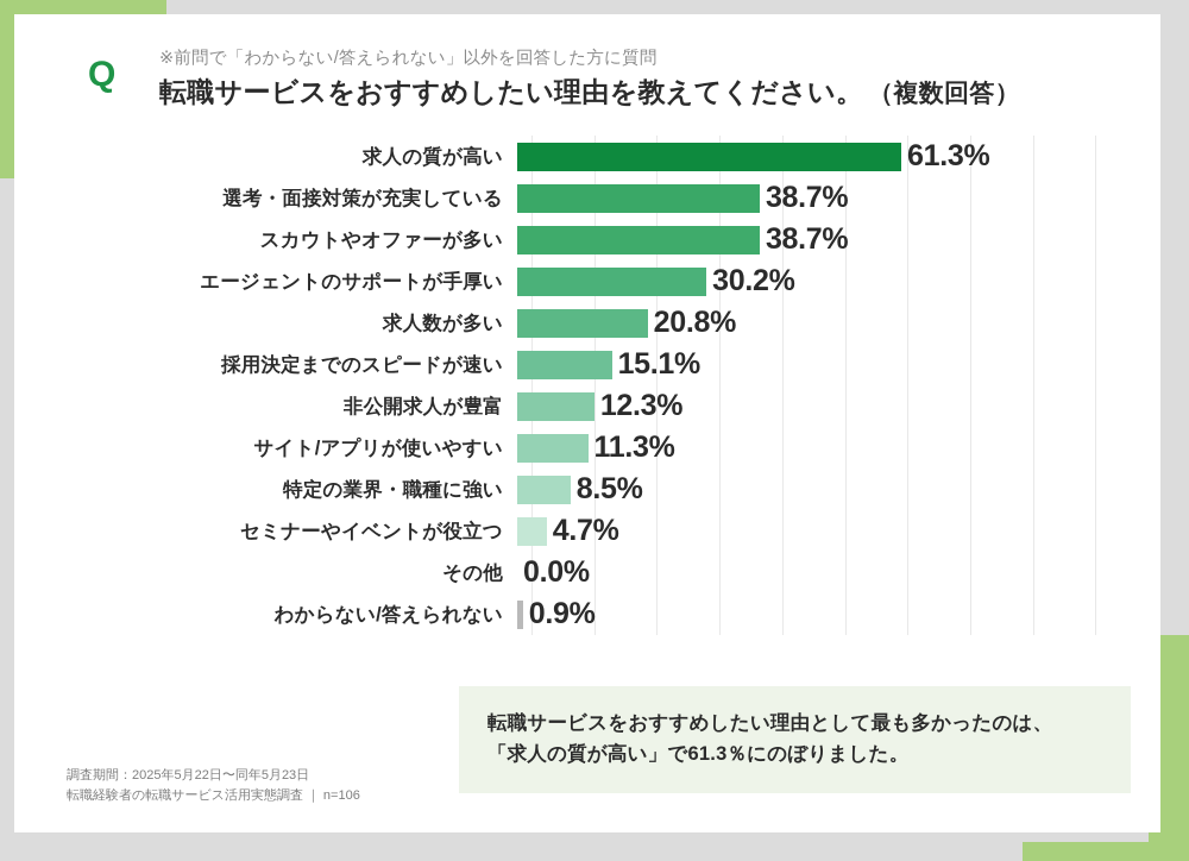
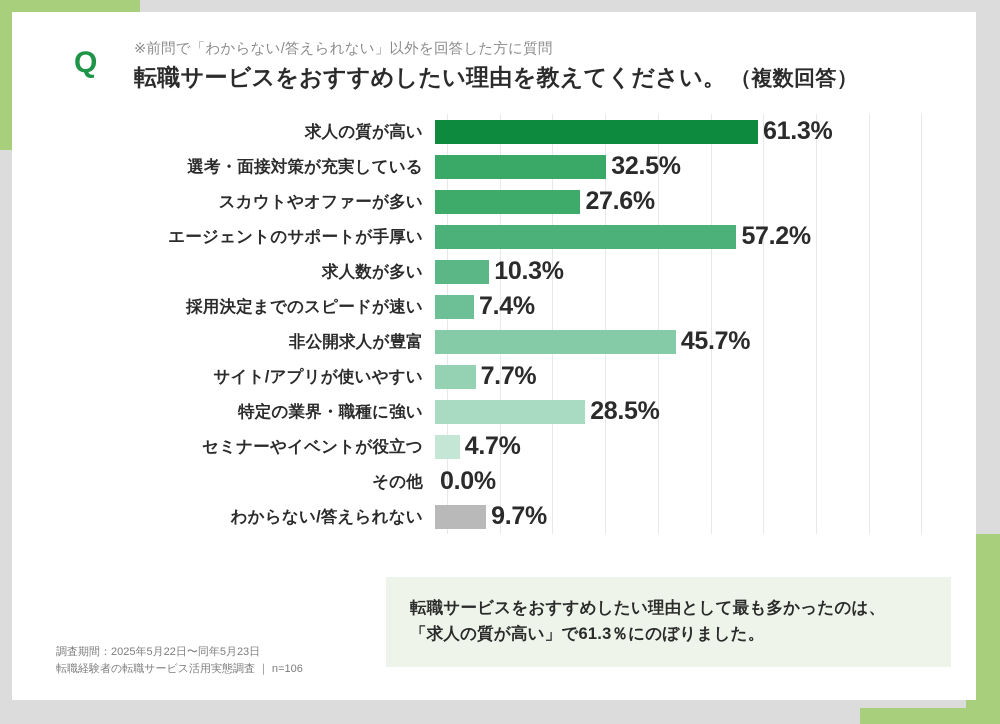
選考・面接対策が充実している: 38.7% -> 32.5%
スカウトやオファーが多い: 38.7% -> 27.6%
エージェントのサポートが手厚い: 30.2% -> 57.2%
求人数が多い: 20.8% -> 10.3%
採用決定までのスピードが速い: 15.1% -> 7.4%
非公開求人が豊富: 12.3% -> 45.7%
サイト/アプリが使いやすい: 11.3% -> 7.7%
特定の業界・職種に強い: 8.5% -> 28.5%
わからない/答えられない: 0.9% -> 9.7%
